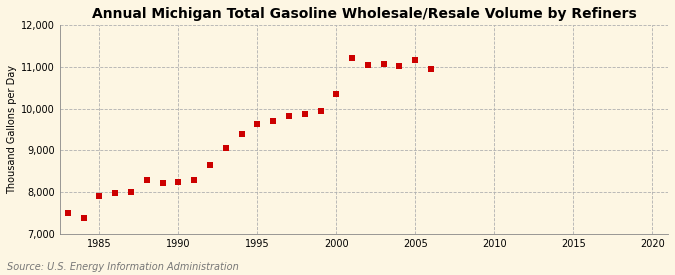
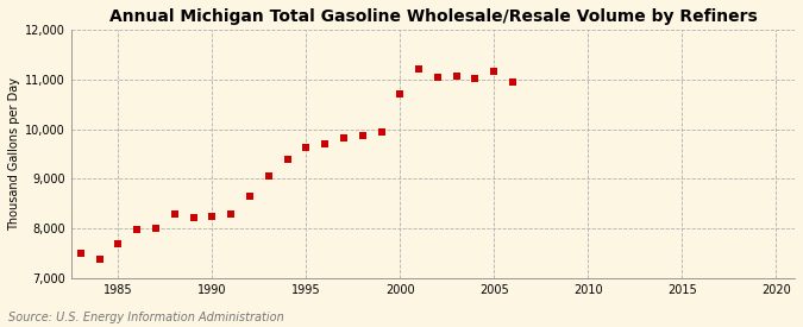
1985: 7,900 -> 7,700
2000: 10,350 -> 10,700
